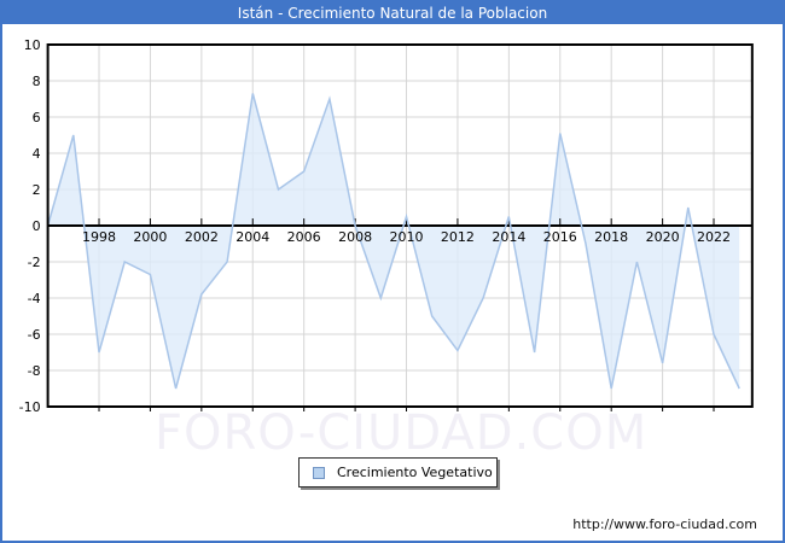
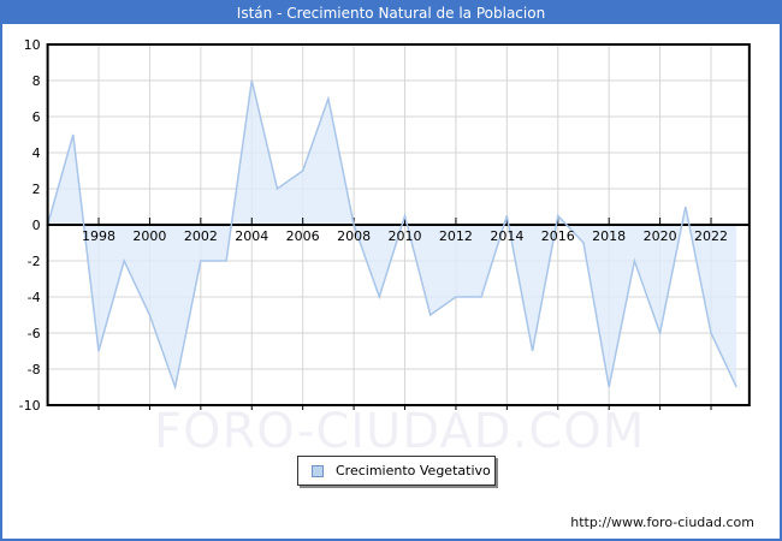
2000: -2.7 -> -5.0
2002: -3.8 -> -2.0
2004: 7.3 -> 8.0
2012: -6.9 -> -4.0
2016: 5.1 -> 0.5
2020: -7.6 -> -6.0
